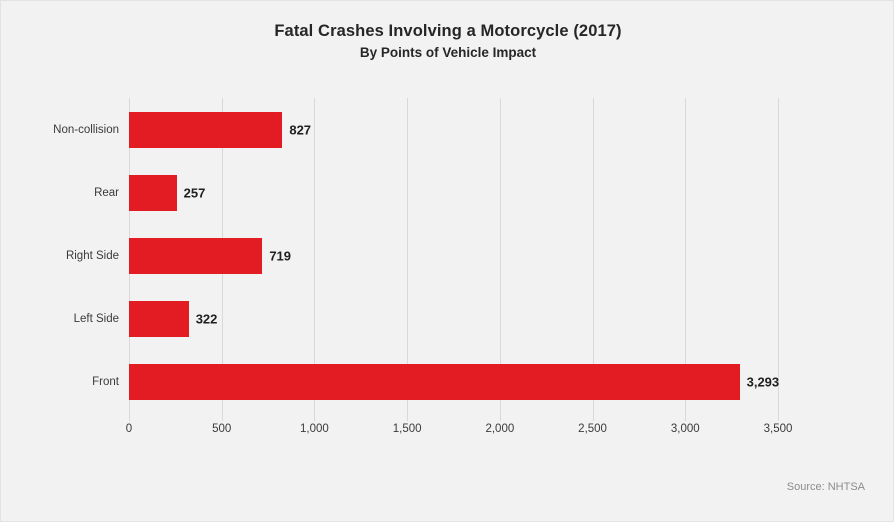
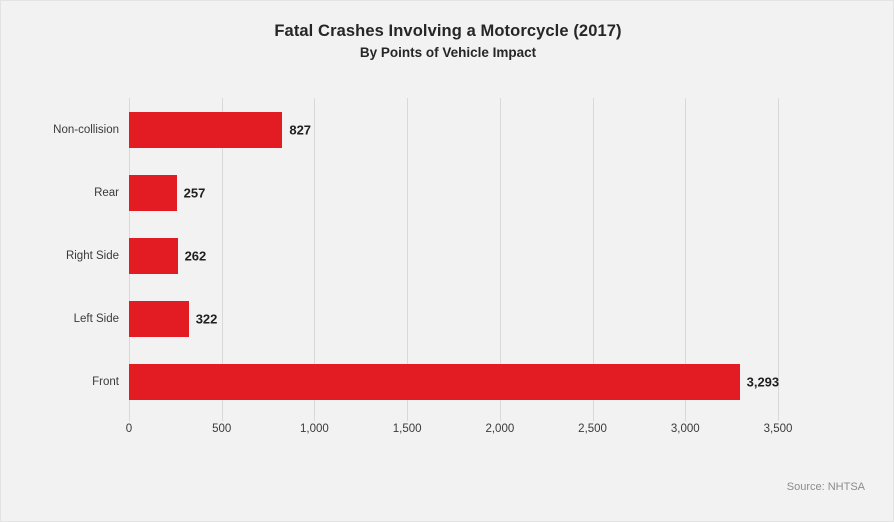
Right Side: 719 -> 262
